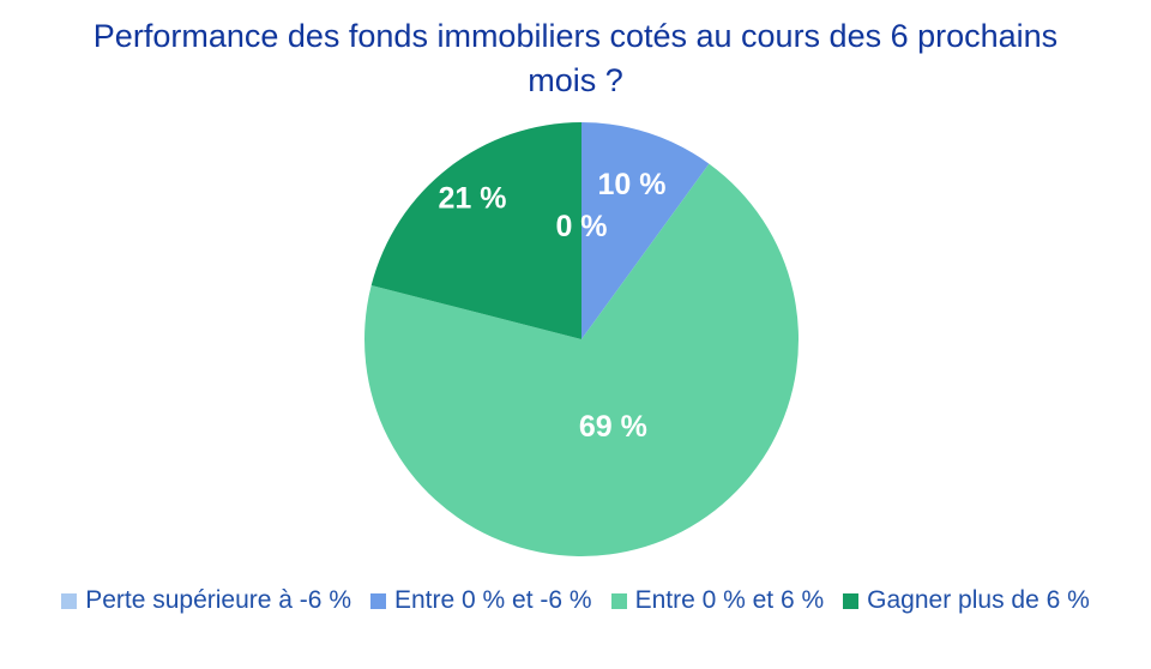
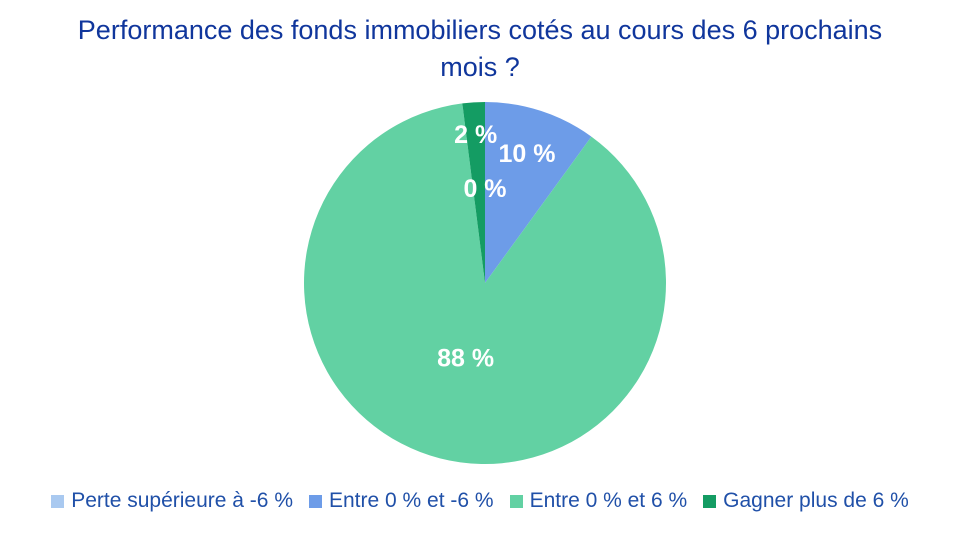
Entre 0 % et 6 %: 69 -> 88
Gagner plus de 6 %: 21 -> 2
